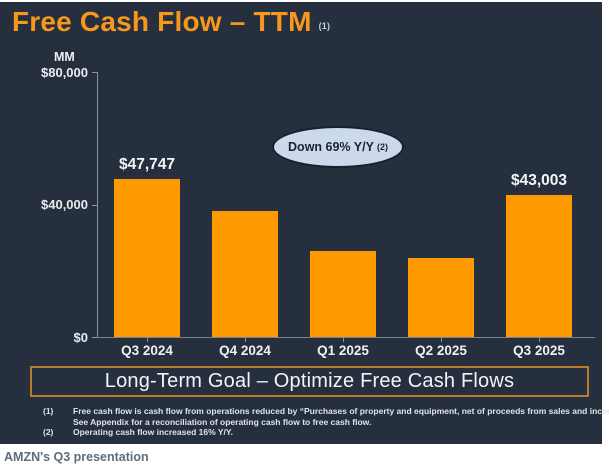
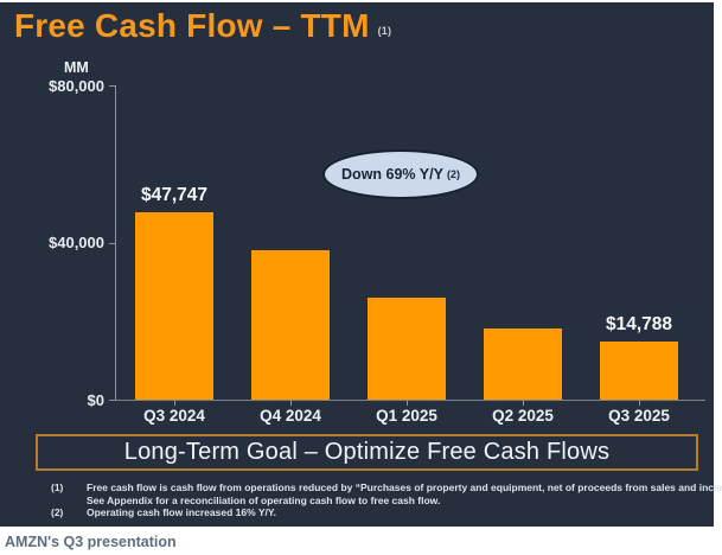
Q2 2025: $24000 -> $18000
Q3 2025: $43,003 -> $14,788
